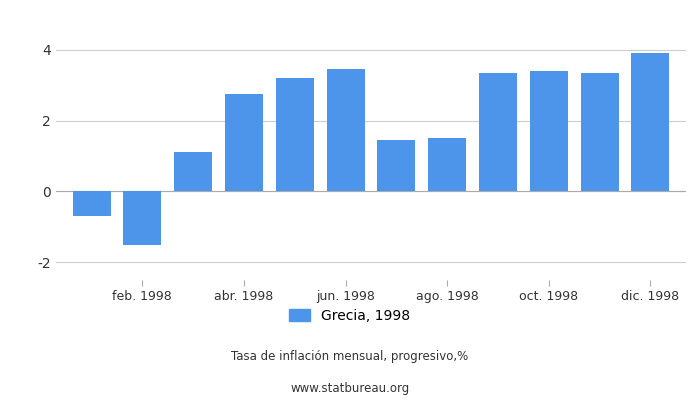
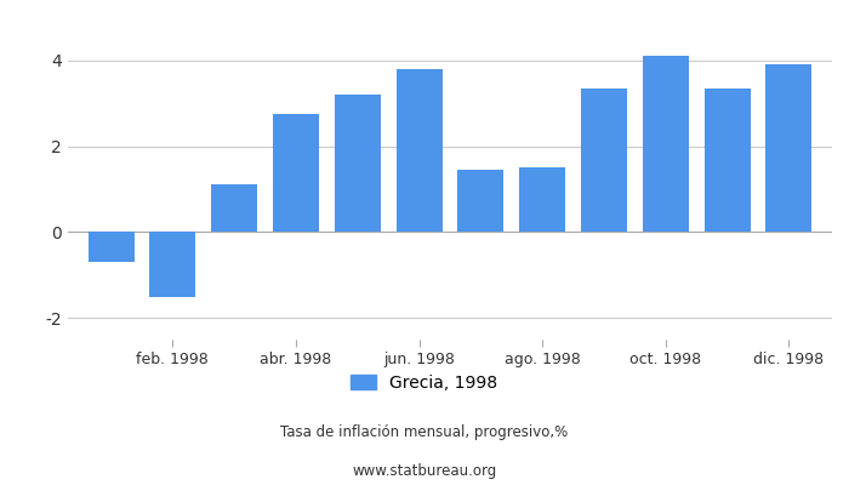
jun. 1998: 3.45 -> 3.80
oct. 1998: 3.40 -> 4.10
